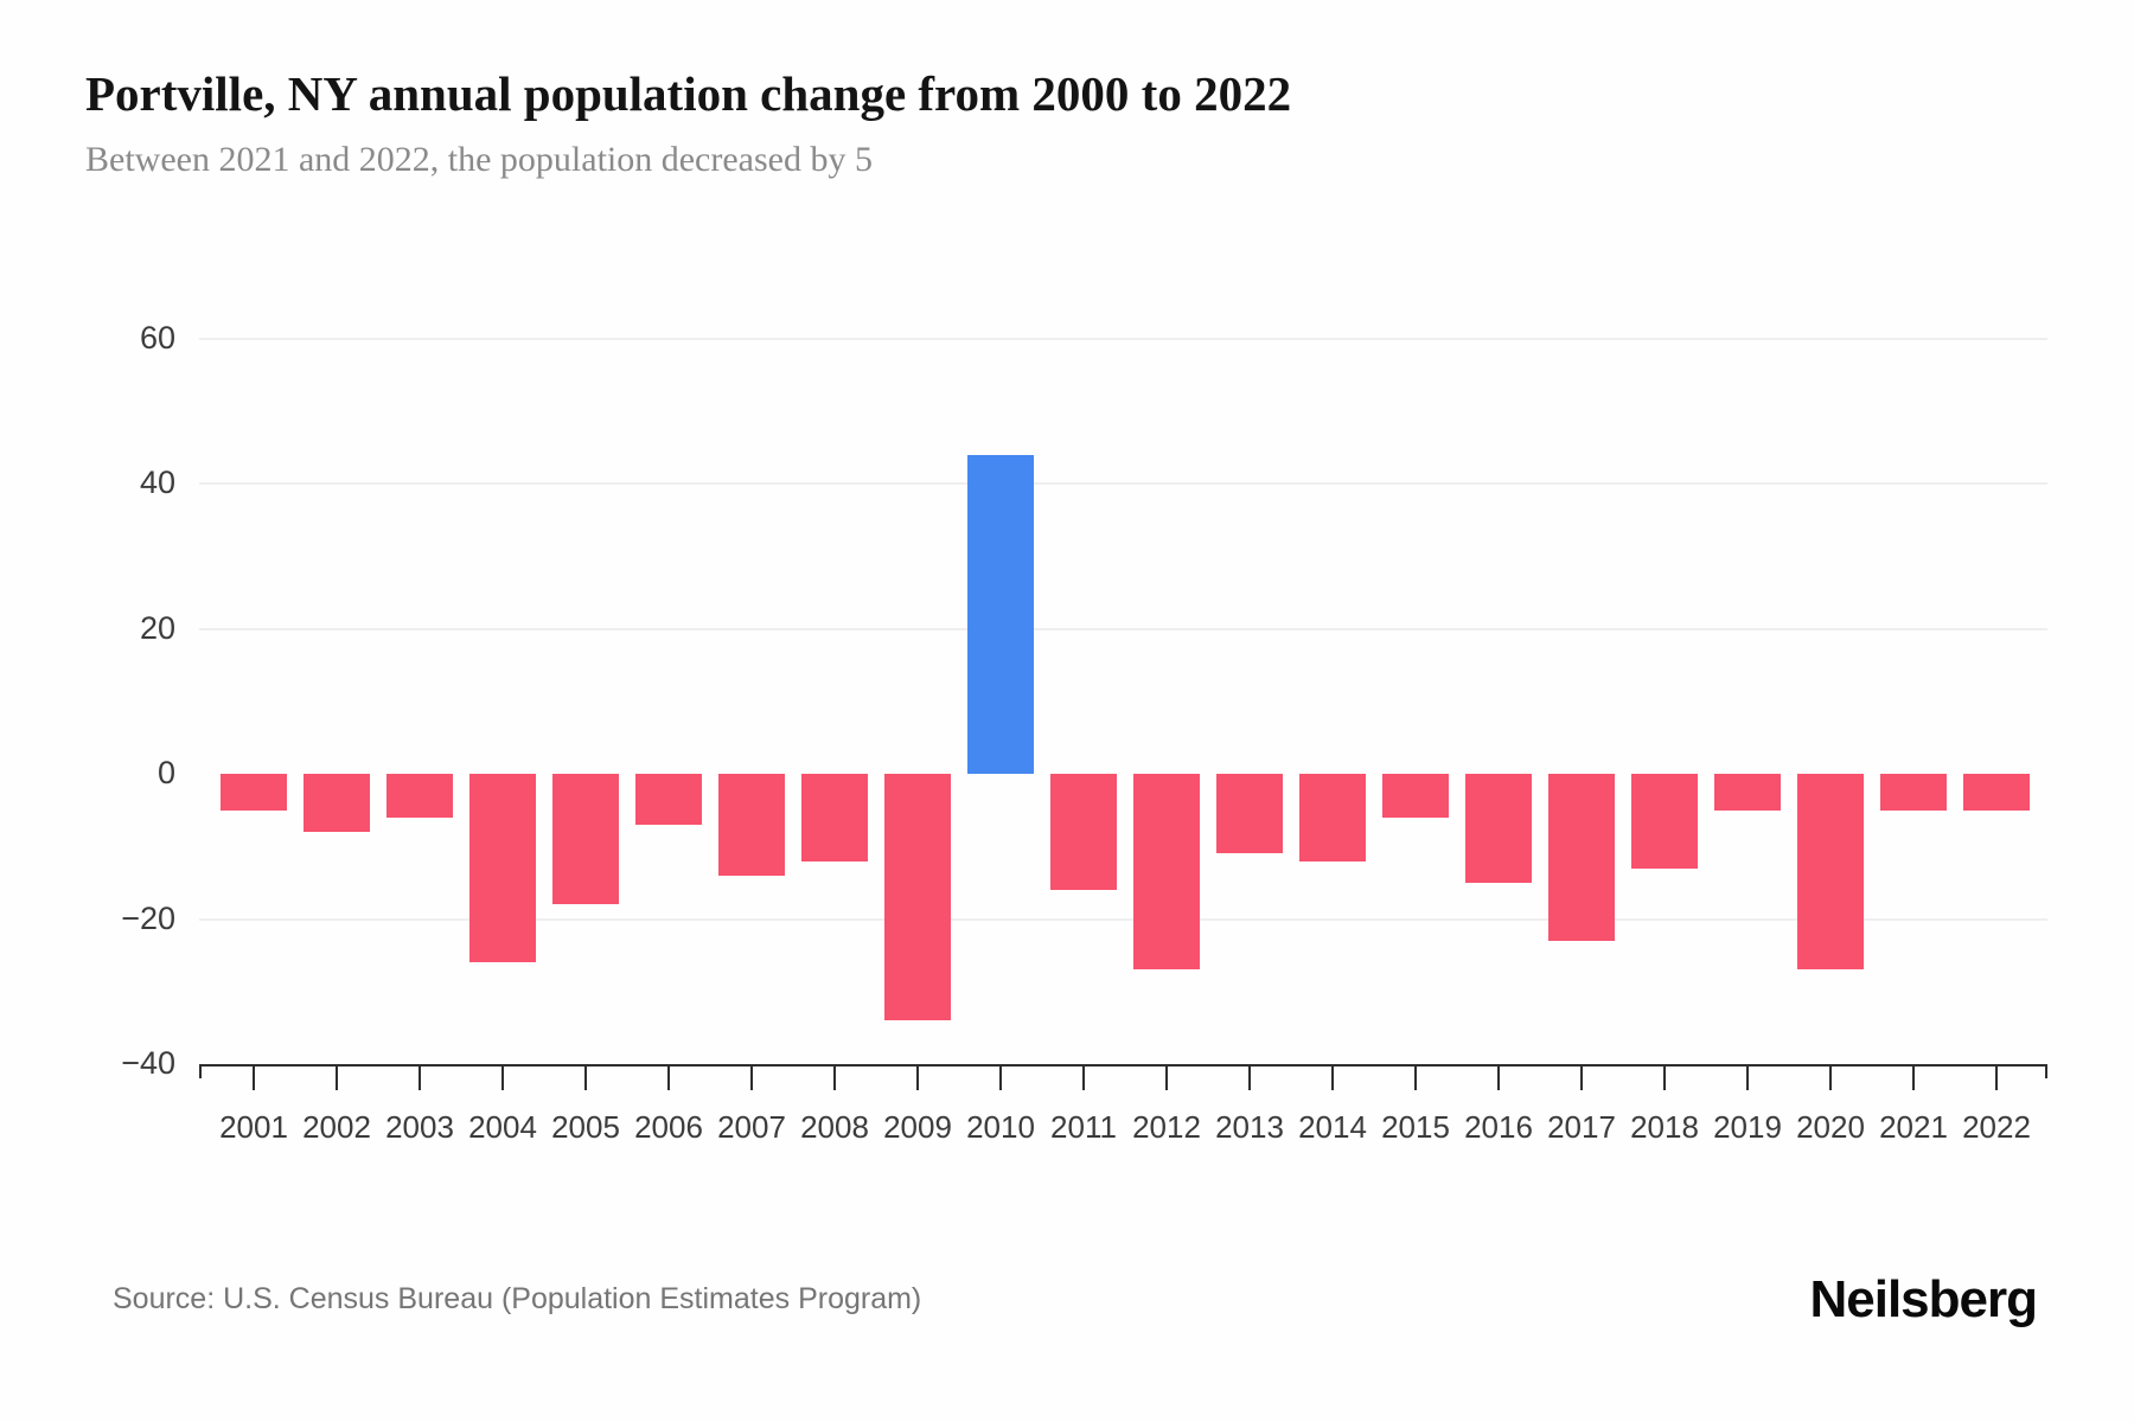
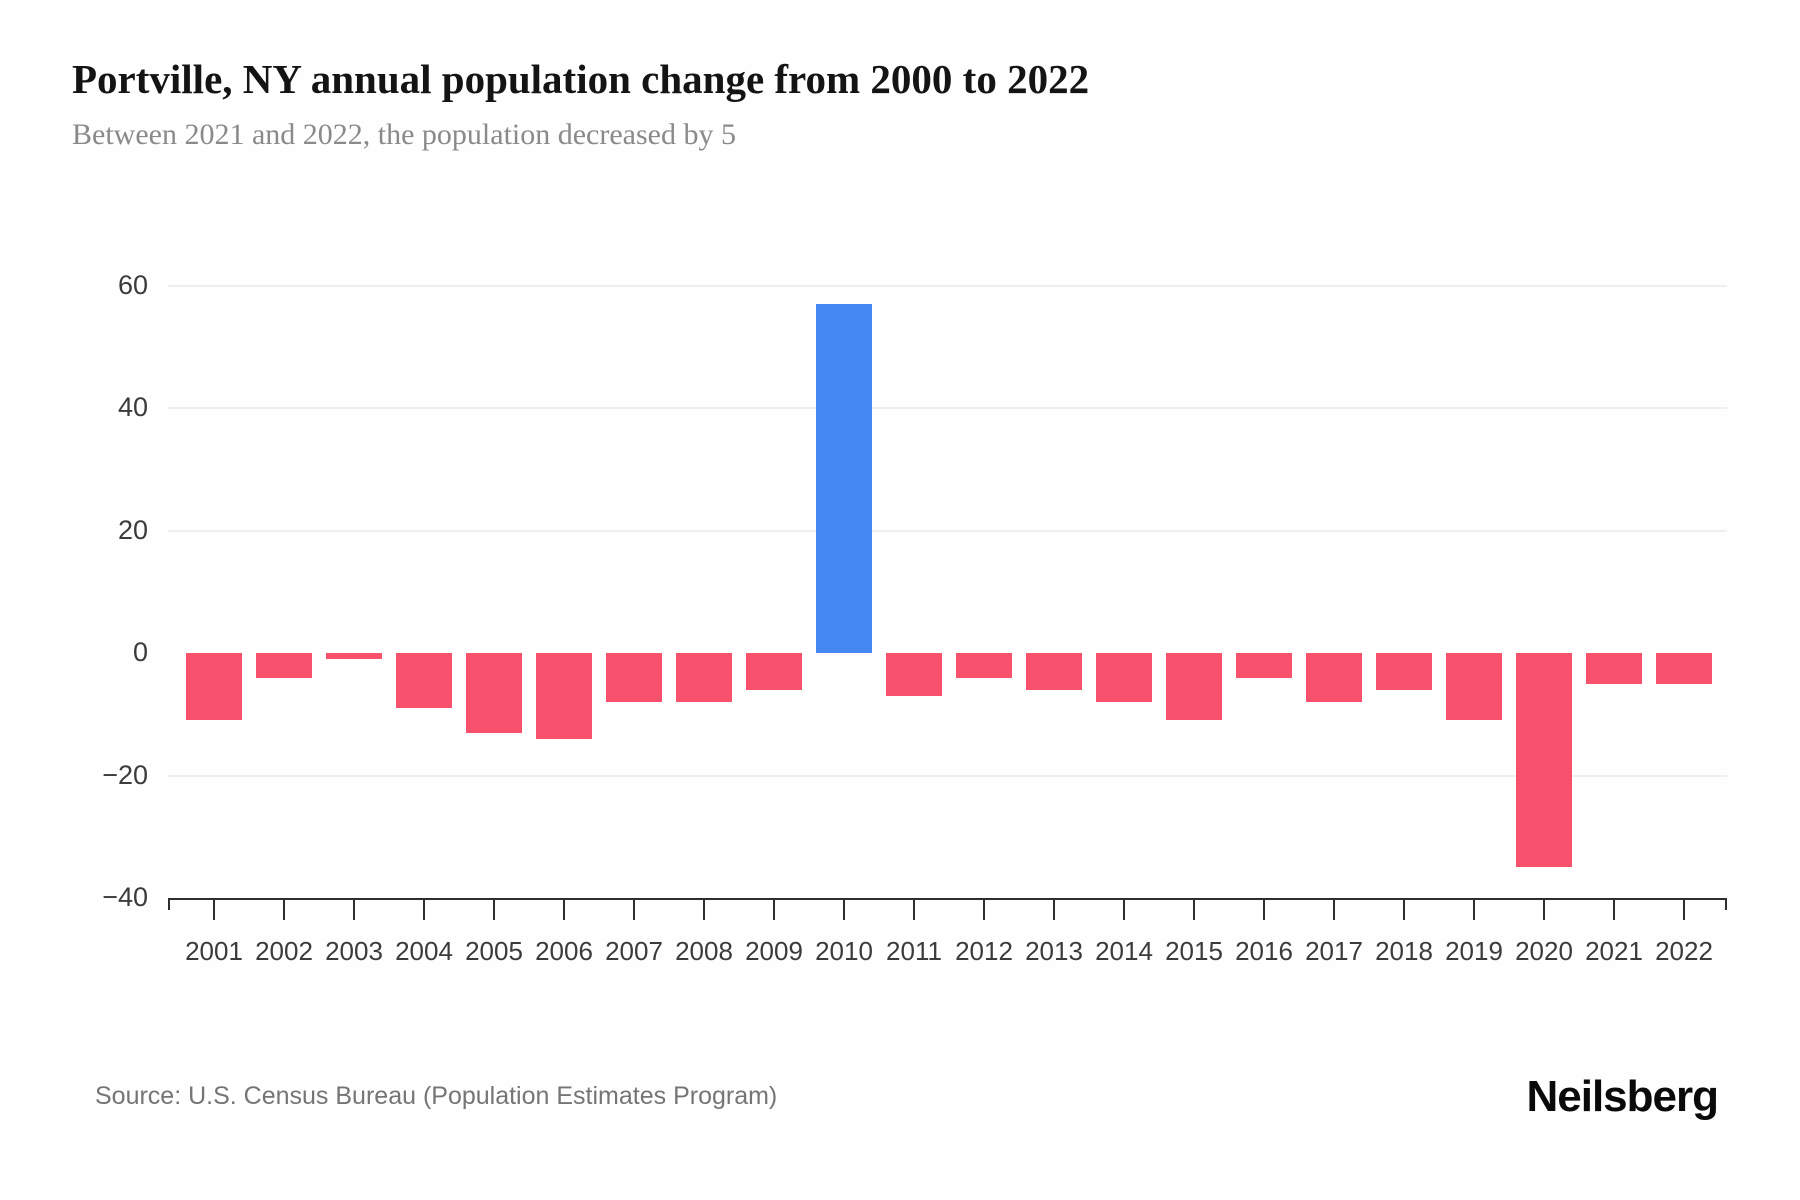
2001: -5 -> -11
2002: -8 -> -4
2003: -6 -> -1
2004: -26 -> -9
2005: -18 -> -13
2006: -7 -> -14
2007: -14 -> -8
2008: -12 -> -8
2009: -34 -> -6
2010: 44 -> 57
2011: -16 -> -7
2012: -27 -> -4
2013: -11 -> -6
2014: -12 -> -8
2015: -6 -> -11
2016: -15 -> -4
2017: -23 -> -8
2018: -13 -> -6
2019: -5 -> -11
2020: -27 -> -35
